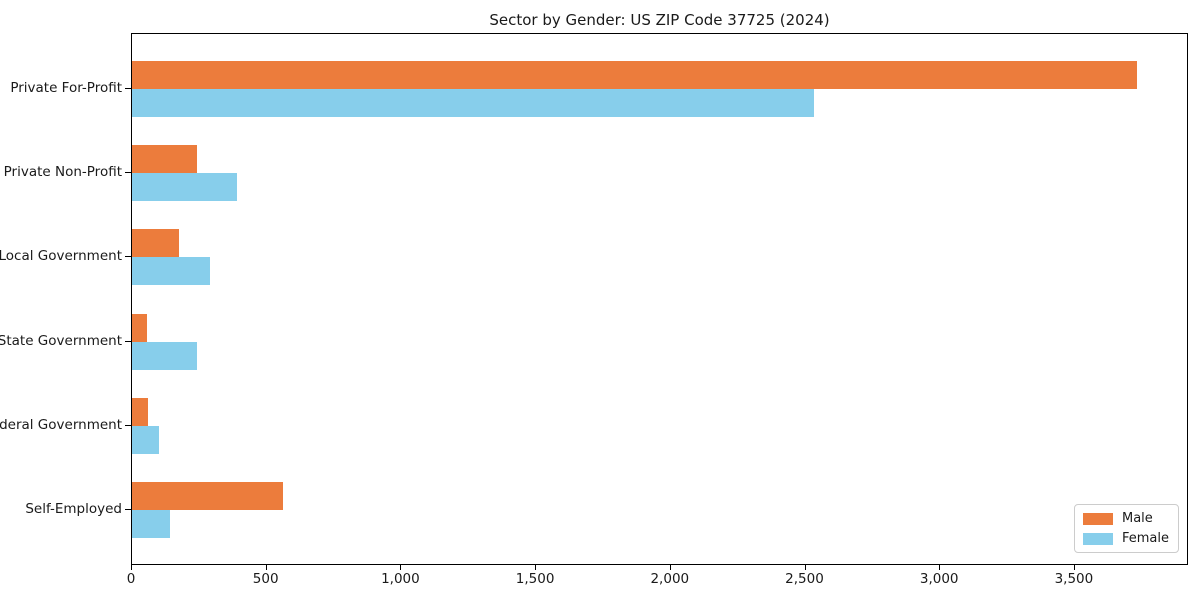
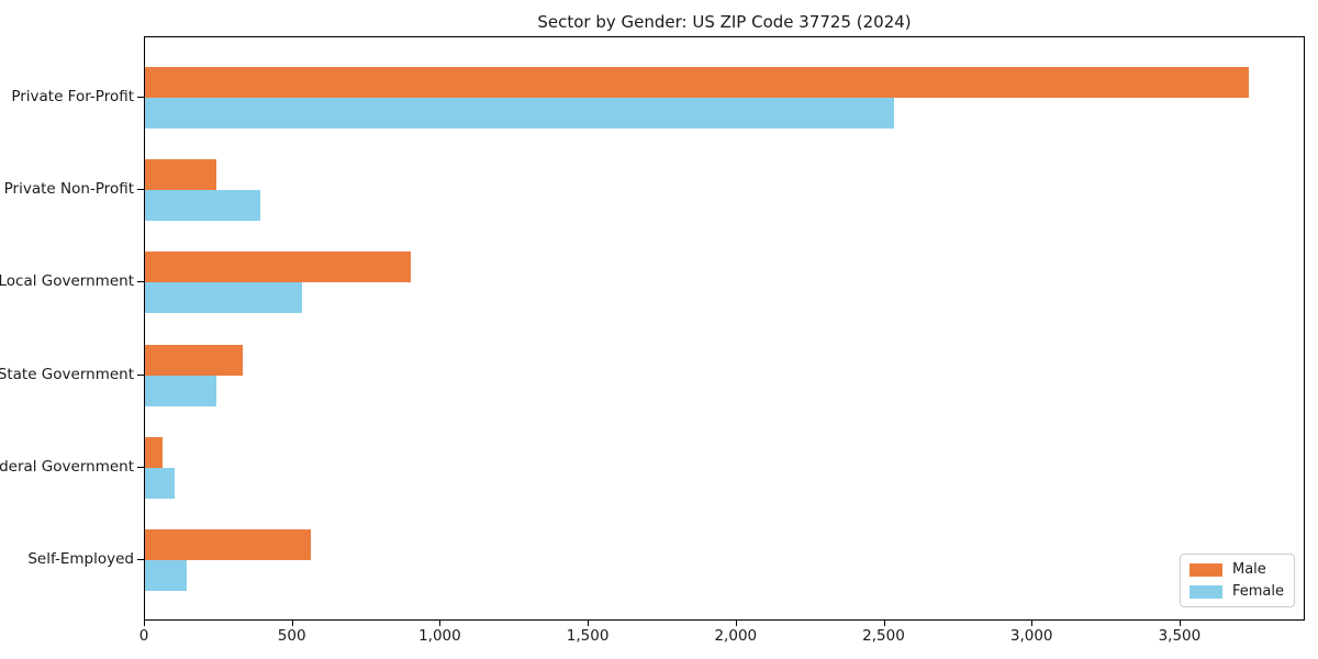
Male/Local Government: 180 -> 900
Female/Local Government: 290 -> 530
Male/State Government: 60 -> 330
